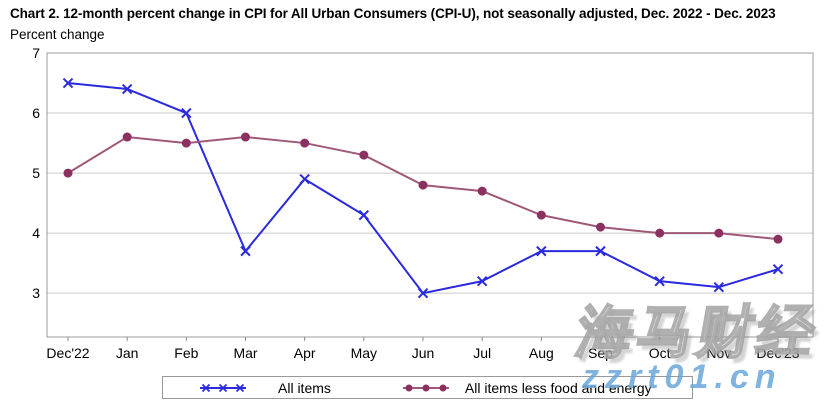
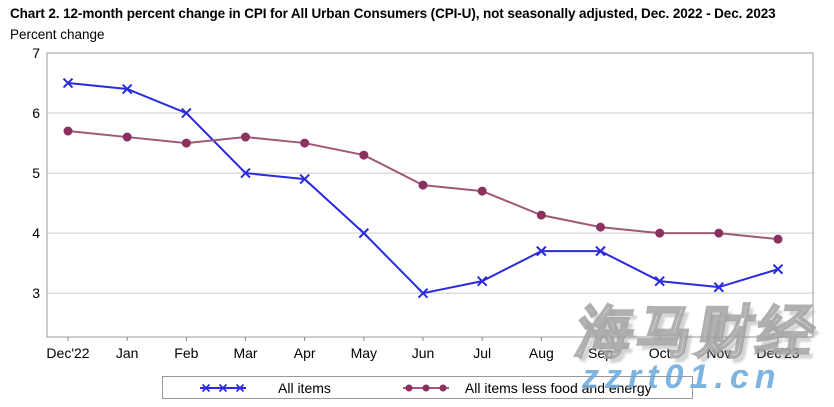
All items less food and energy/Dec'22: 5.0 -> 5.7
All items/Mar: 3.7 -> 5.0
All items/May: 4.3 -> 4.0
